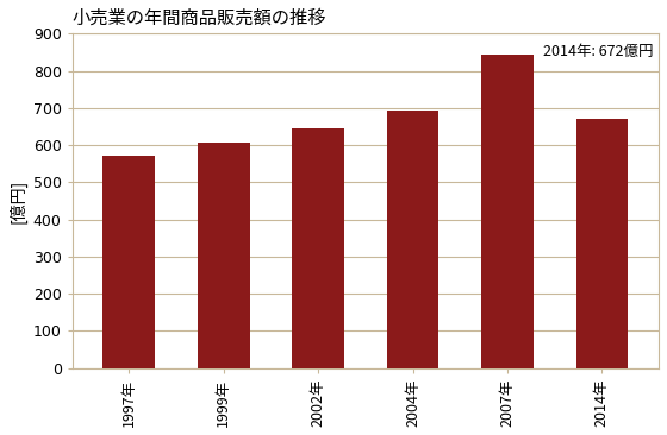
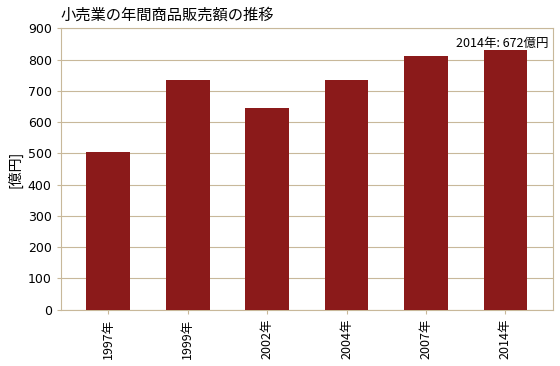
1997年: 572 -> 505
1999年: 607 -> 735
2004年: 692 -> 735
2007年: 843 -> 810
2014年: 672 -> 830
